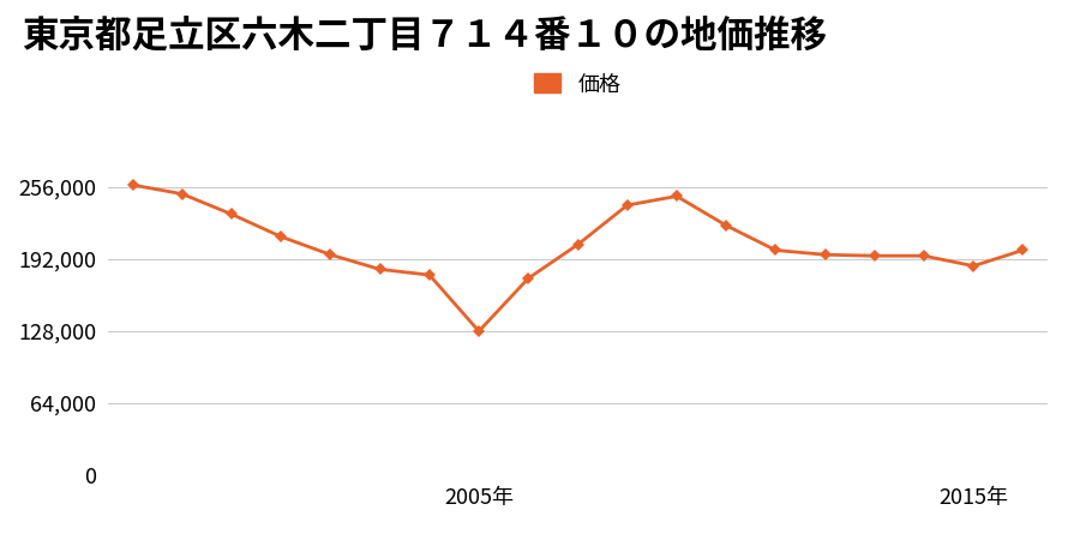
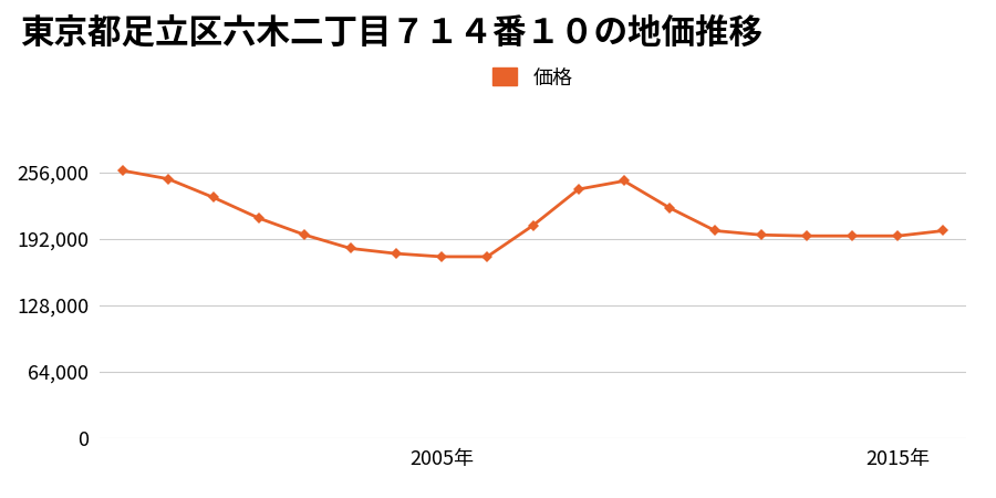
2005年: 128,000 -> 175,000
2015年: 186,000 -> 195,000
